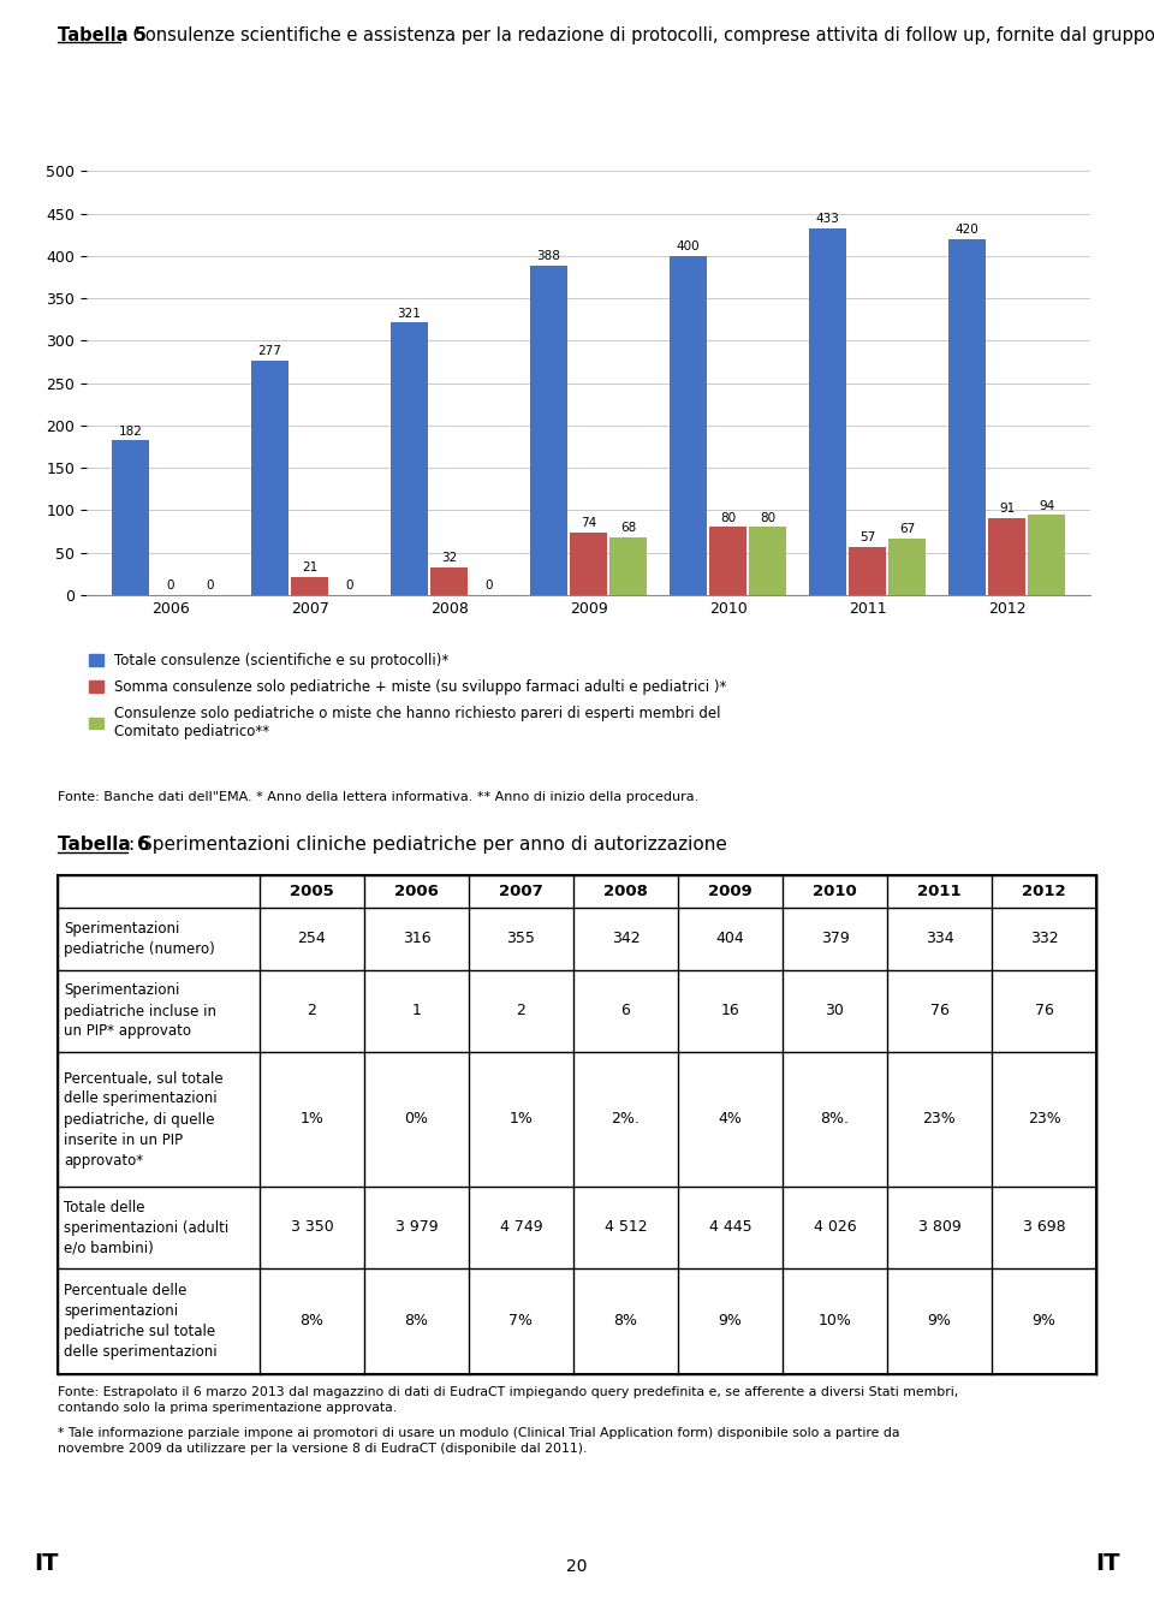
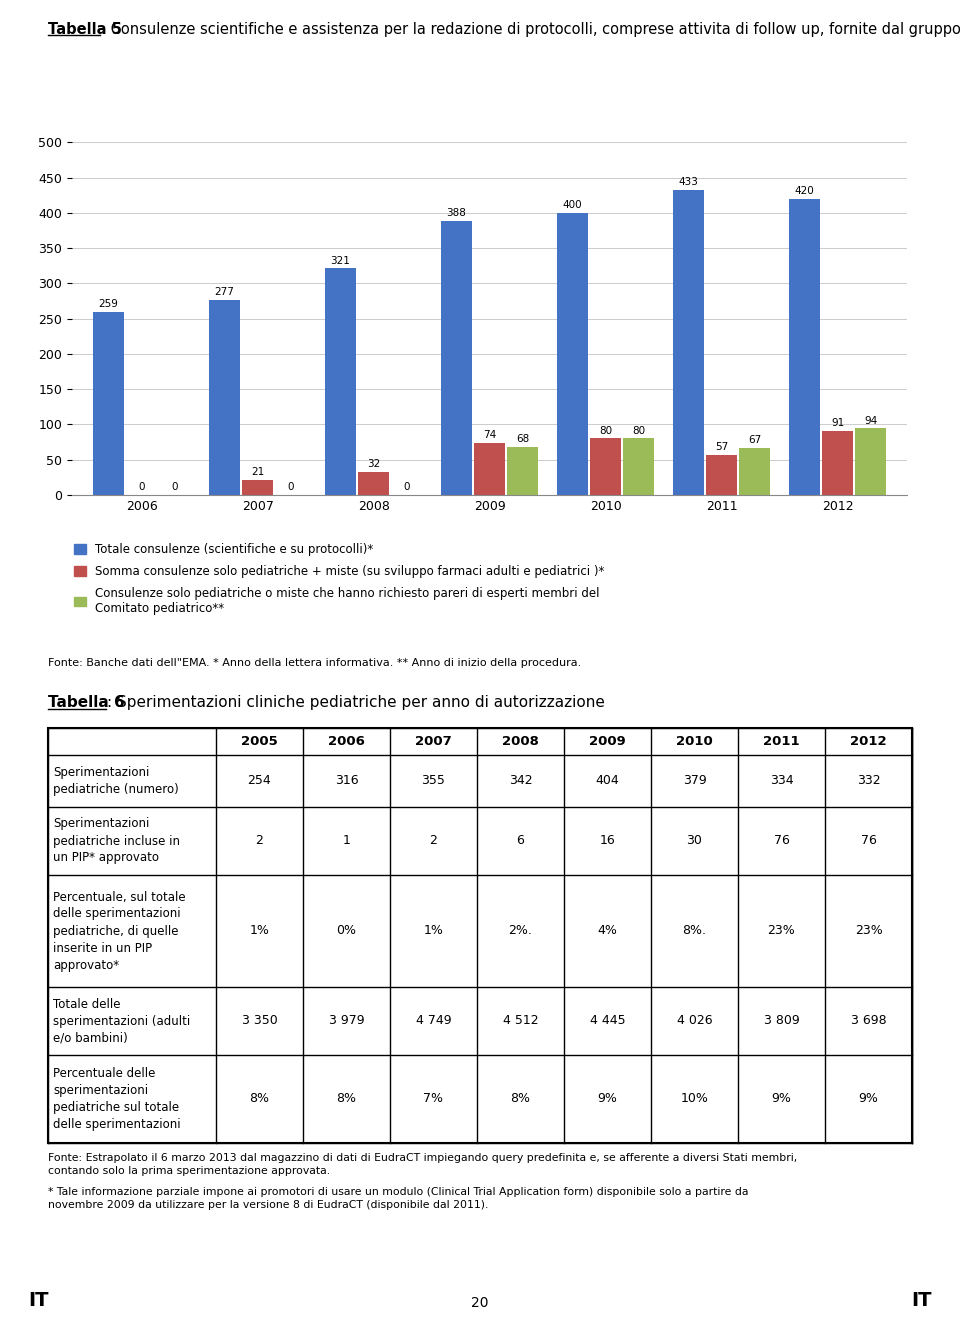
Totale consulenze (scientifiche e su protocolli)*/2006: 182 -> 259
